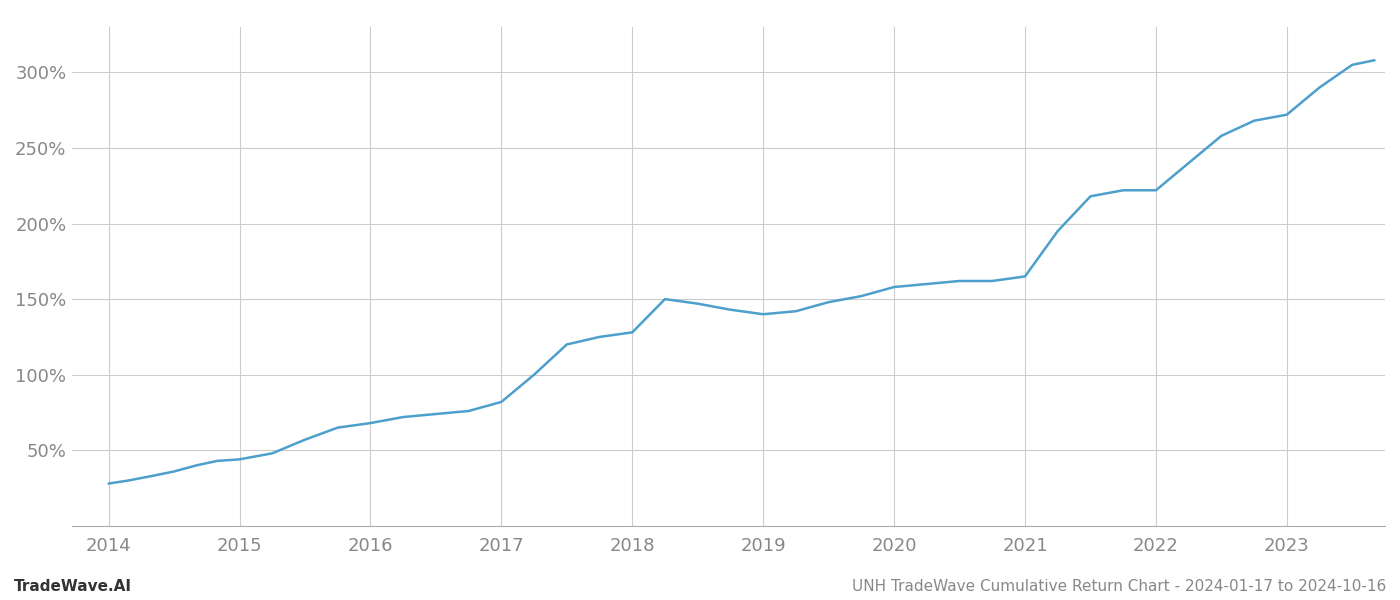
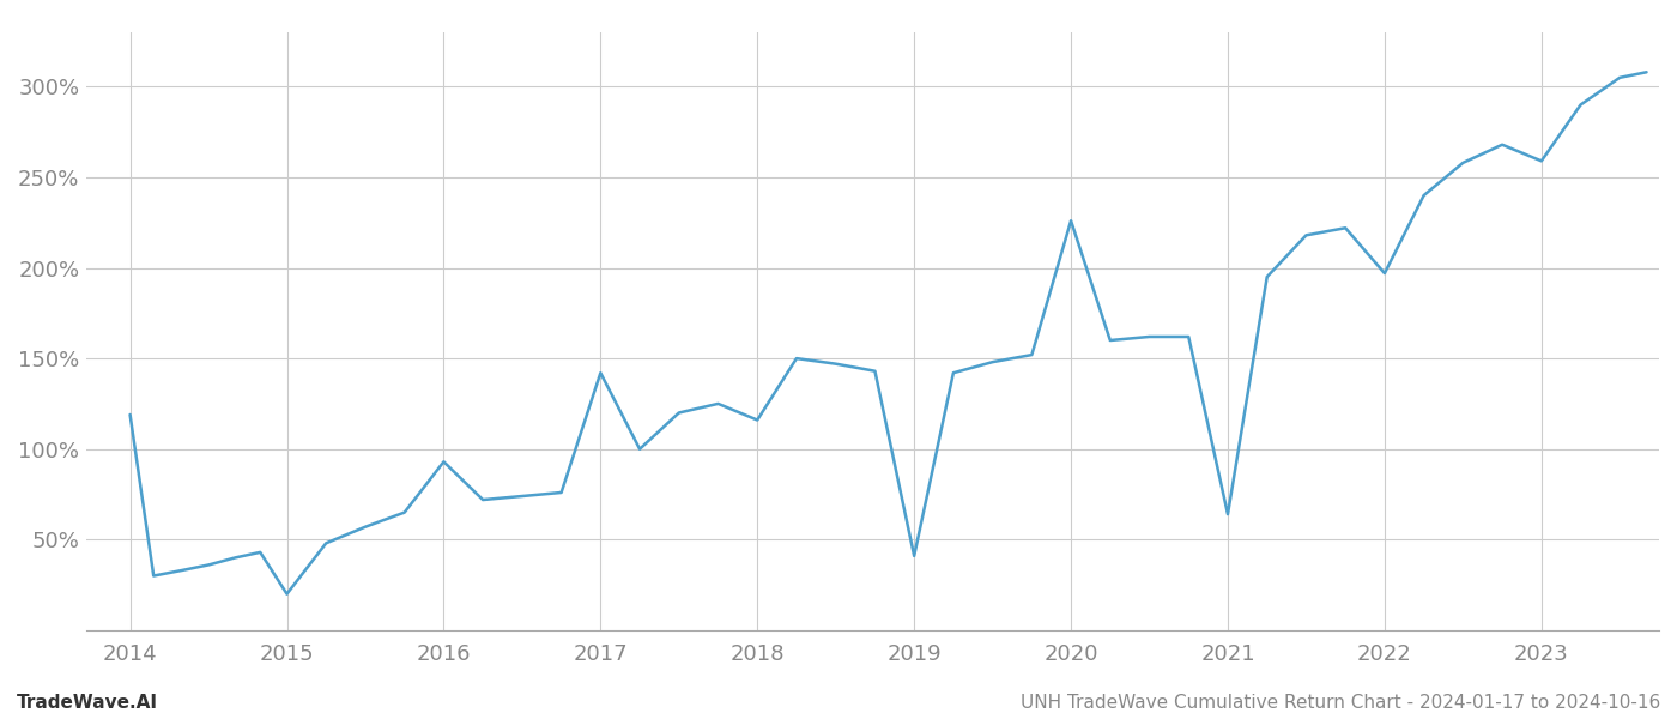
2014: 28% -> 119%
2015: 44% -> 20%
2016: 68% -> 93%
2017: 82% -> 142%
2018: 128% -> 116%
2019: 140% -> 41%
2020: 158% -> 226%
2021: 165% -> 64%
2022: 222% -> 197%
2023: 272% -> 259%
